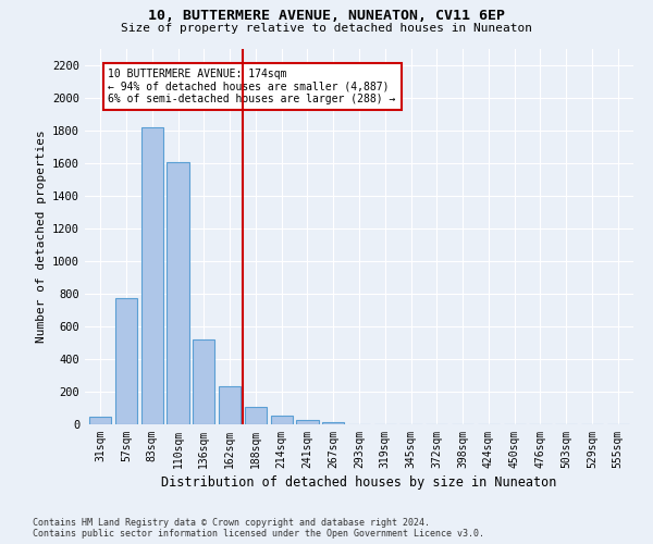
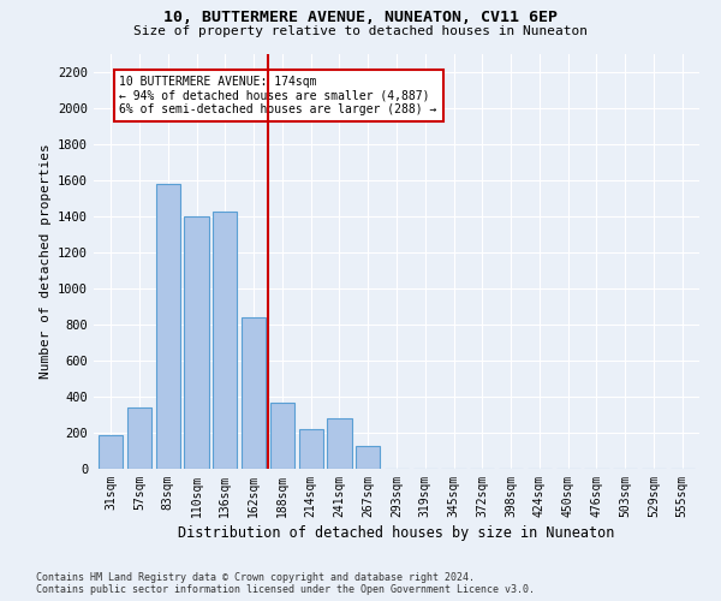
31sqm: 50 -> 190
57sqm: 780 -> 340
83sqm: 1820 -> 1580
110sqm: 1610 -> 1400
136sqm: 520 -> 1430
162sqm: 240 -> 840
188sqm: 110 -> 370
214sqm: 60 -> 220
241sqm: 30 -> 280
267sqm: 10 -> 130
